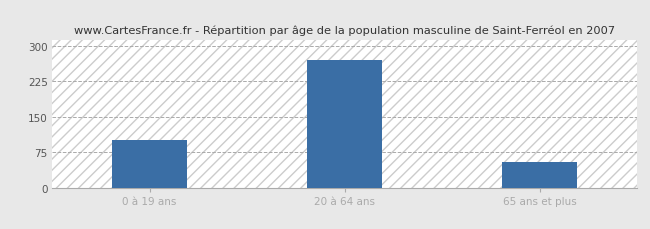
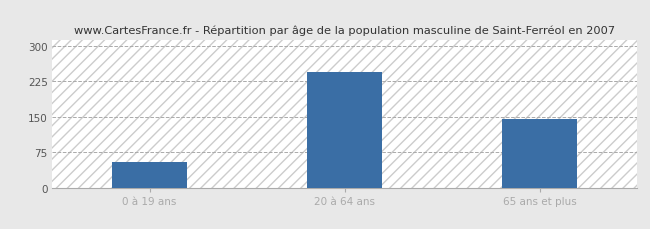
0 à 19 ans: 100 -> 55
20 à 64 ans: 270 -> 245
65 ans et plus: 55 -> 145
